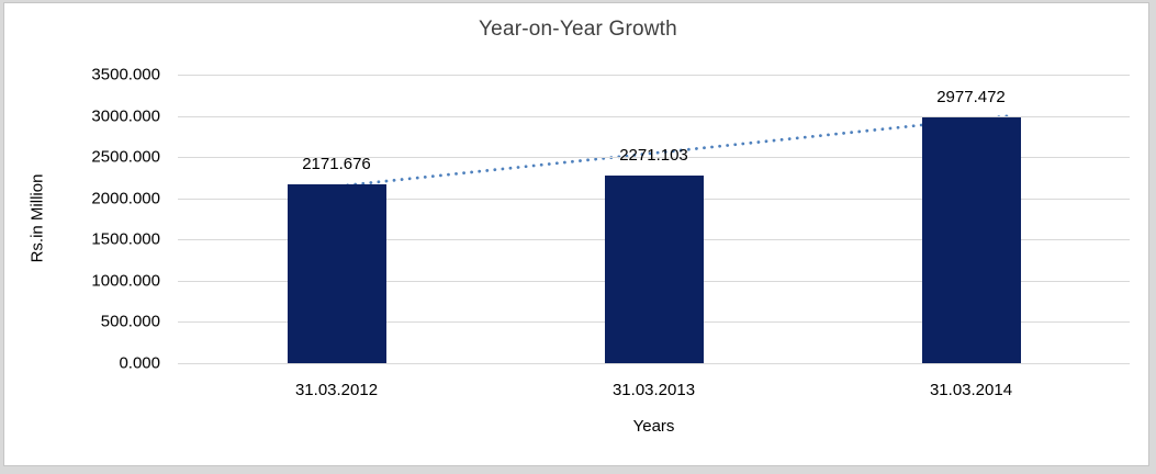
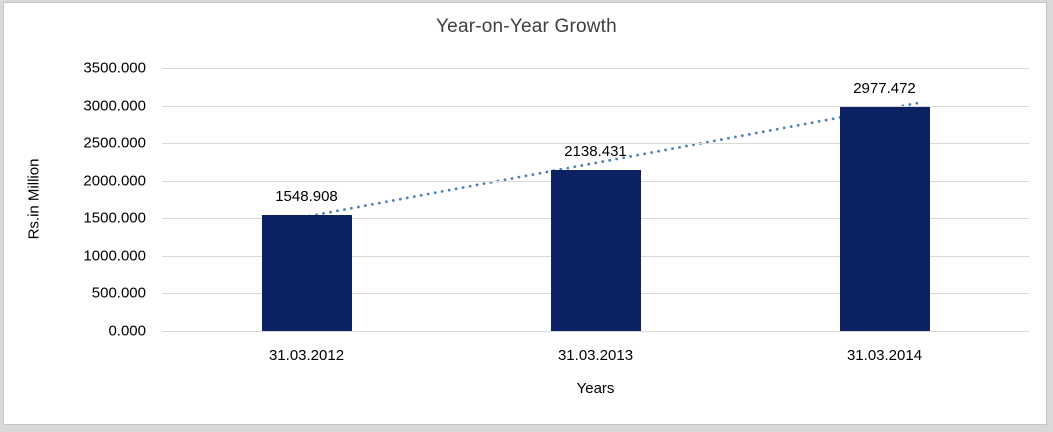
31.03.2012: 2171.676 -> 1548.908
31.03.2013: 2271.103 -> 2138.431
